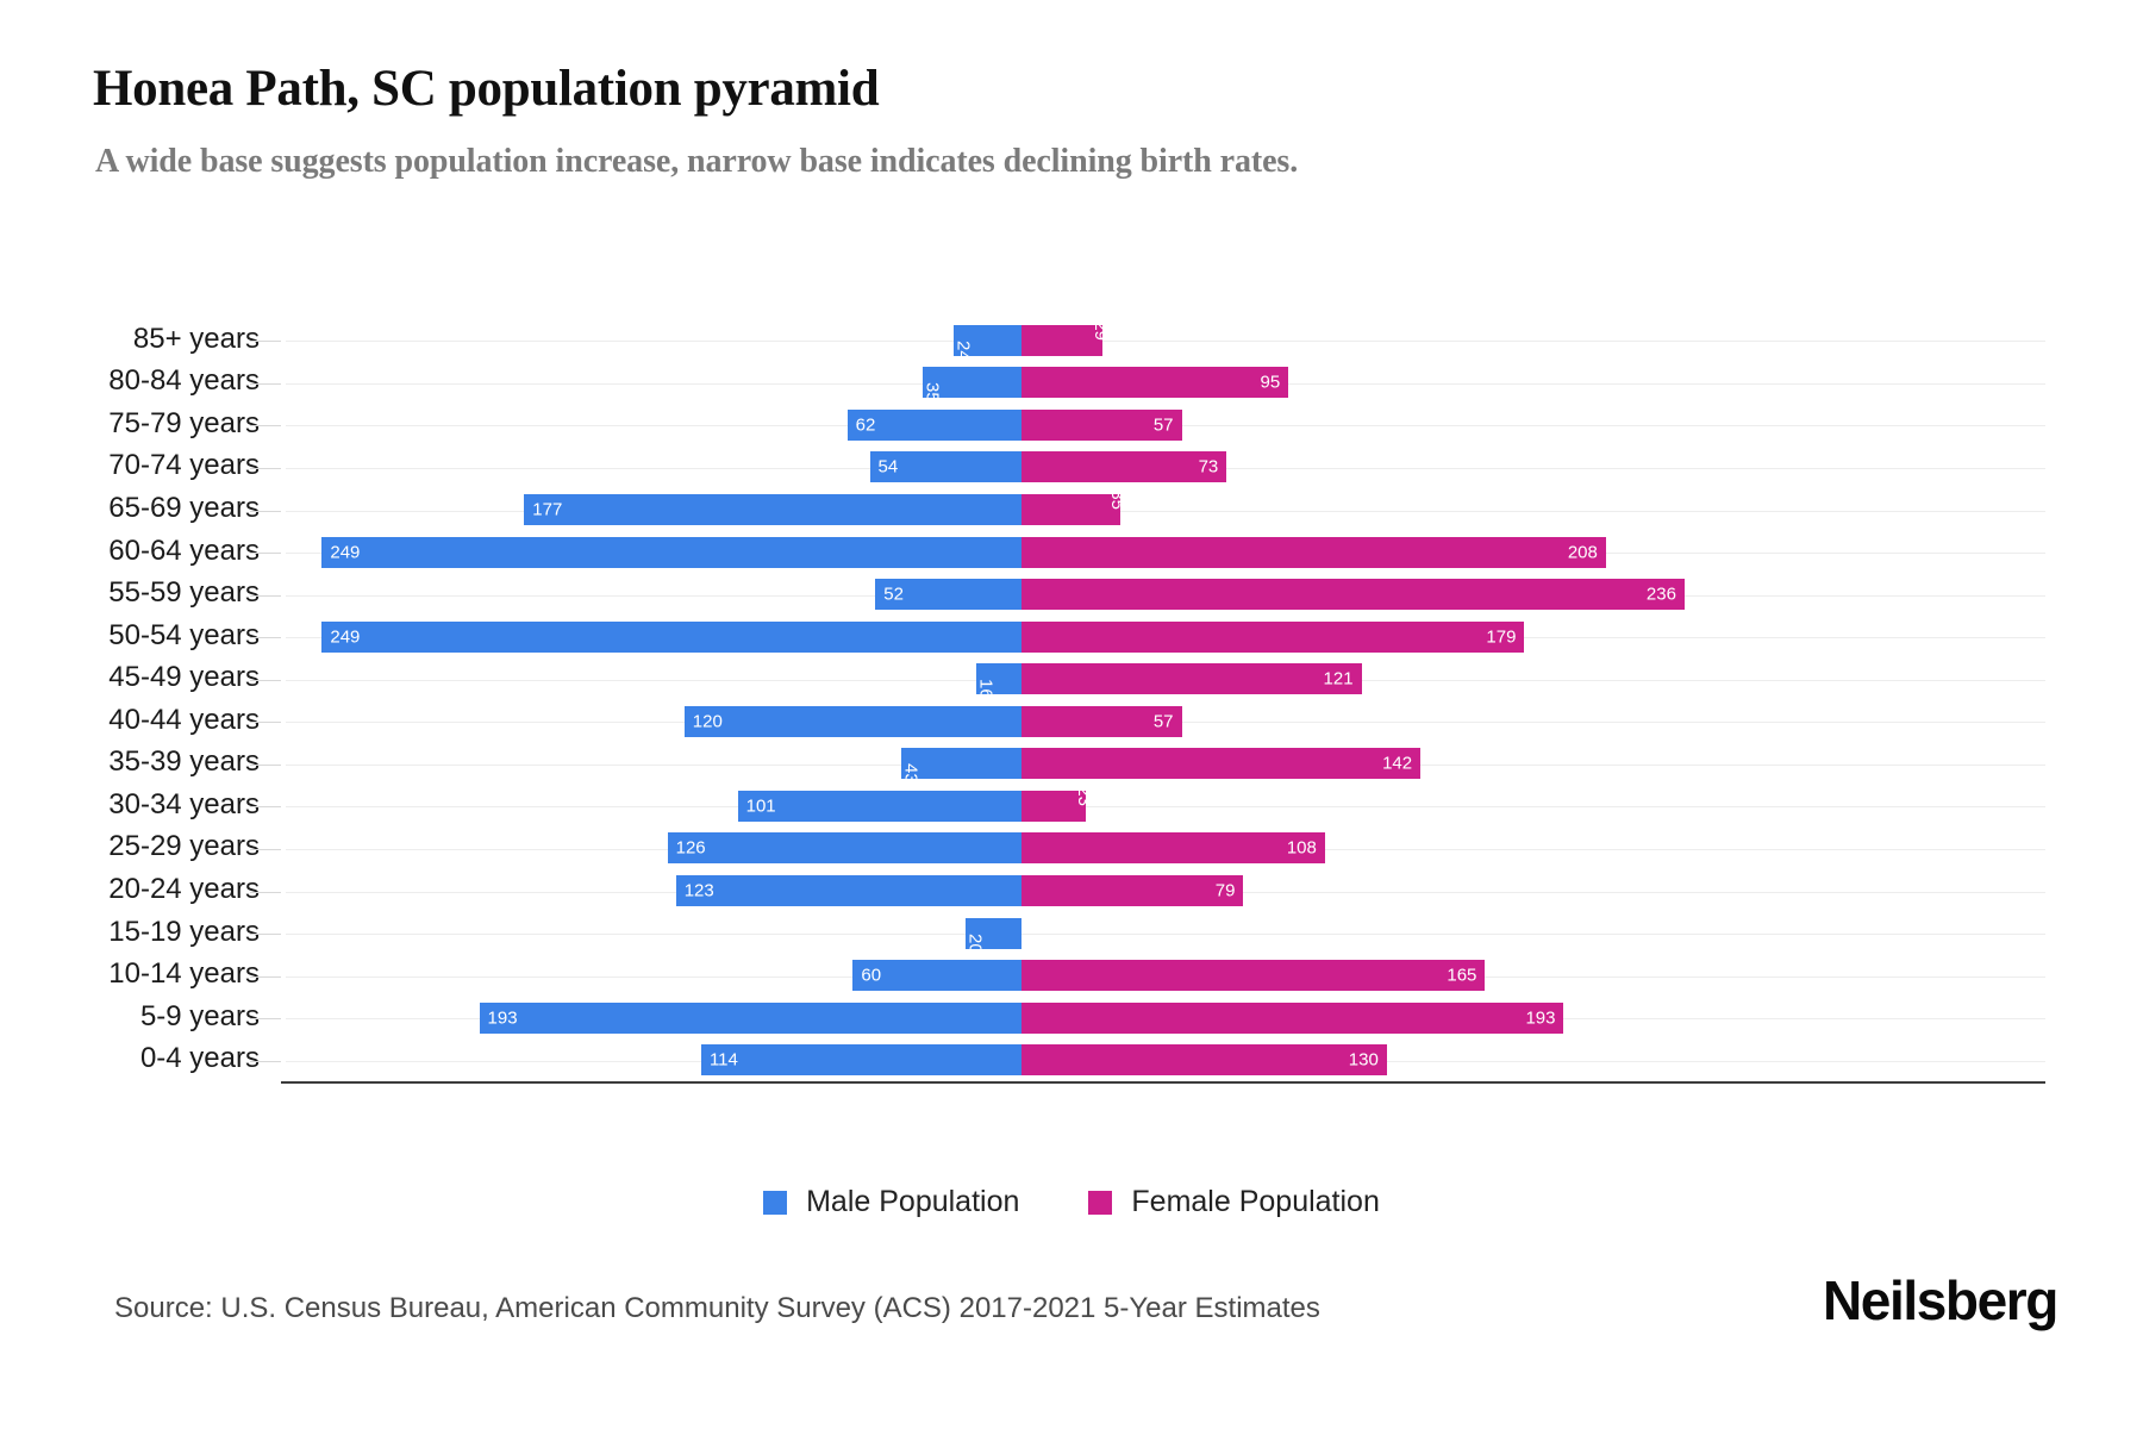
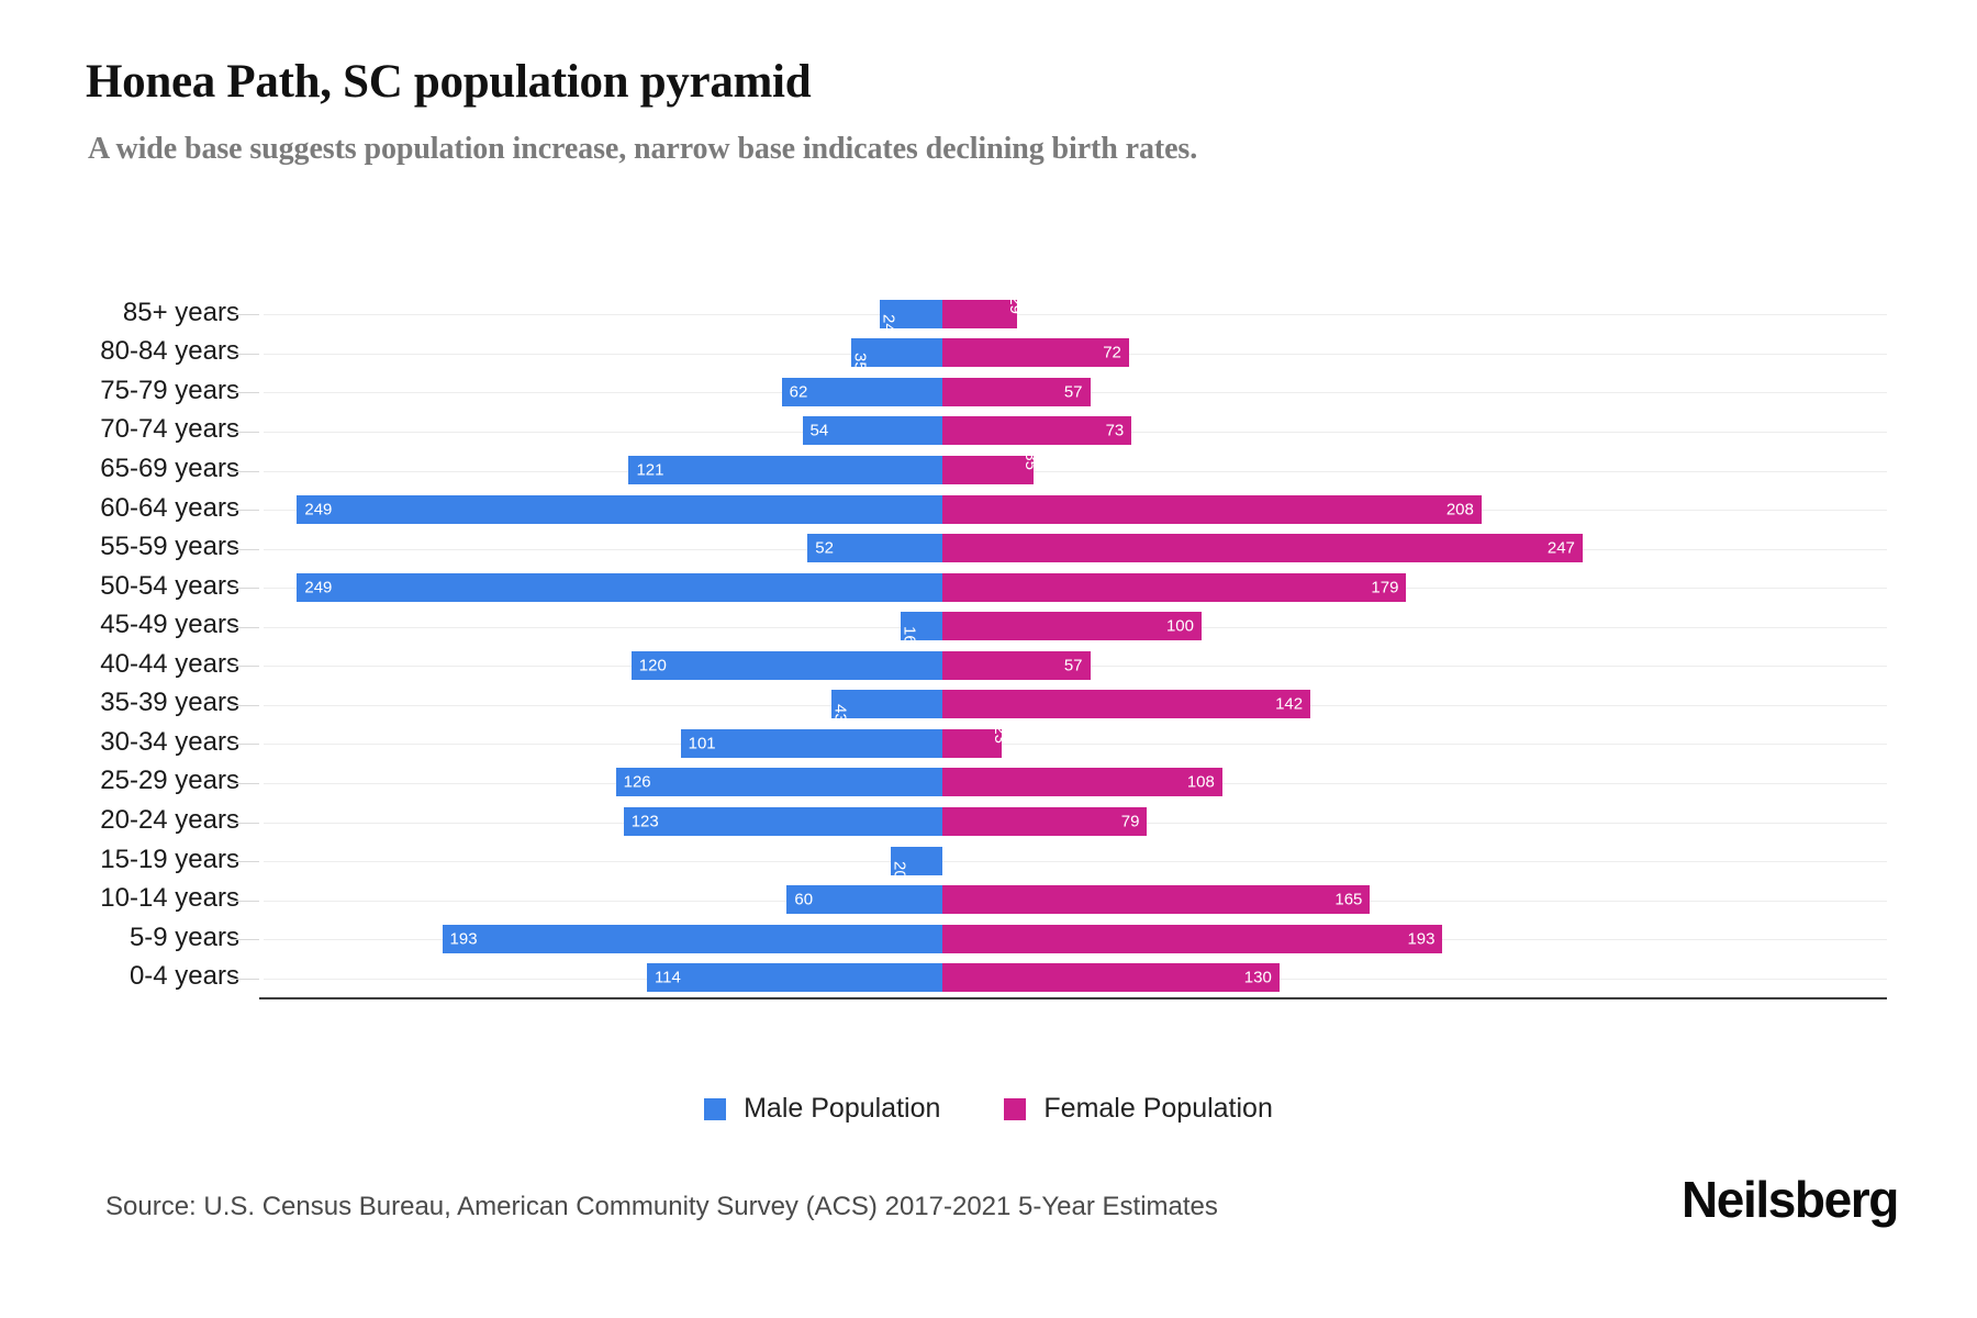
Female Population/80-84 years: 95 -> 72
Male Population/65-69 years: 177 -> 121
Female Population/55-59 years: 236 -> 247
Female Population/45-49 years: 121 -> 100
